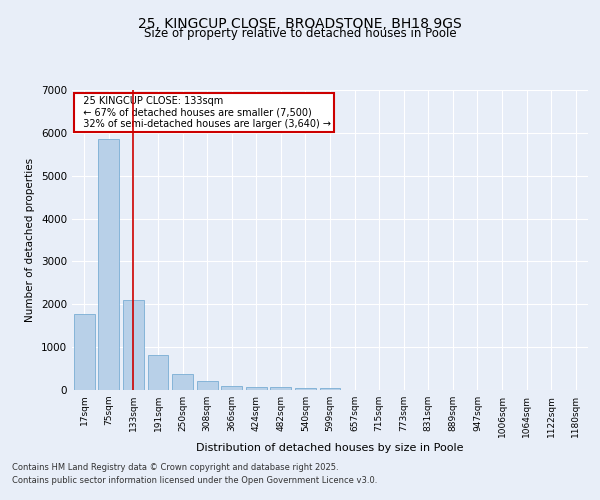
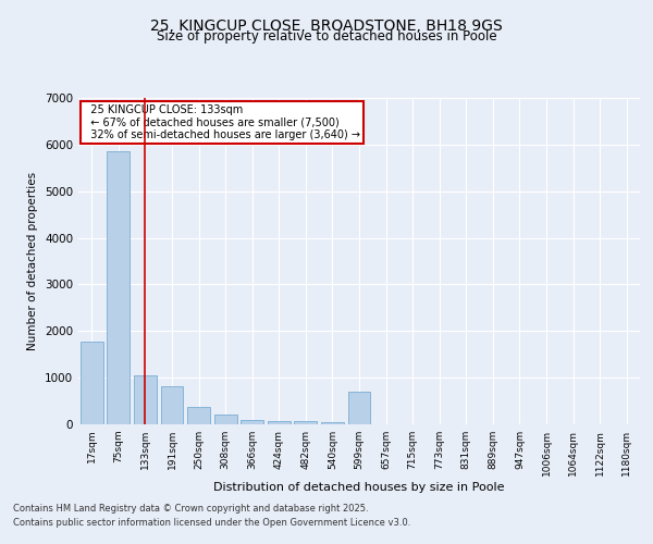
133sqm: 2100 -> 1050
599sqm: 50 -> 700
